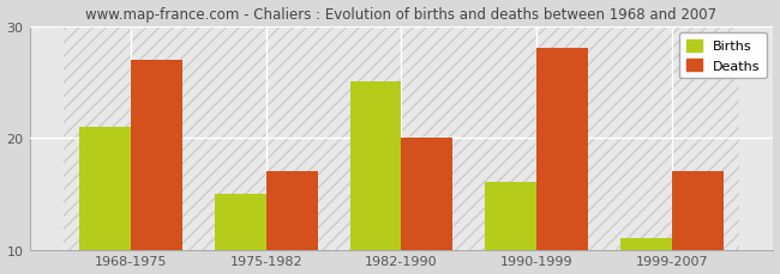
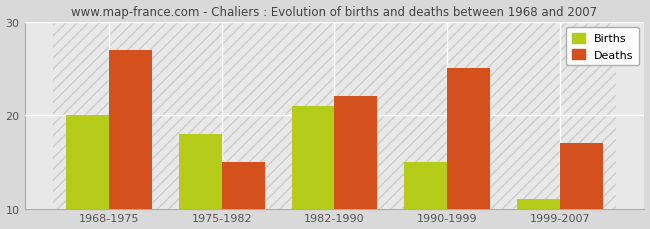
Births/1968-1975: 21 -> 20
Births/1975-1982: 15 -> 18
Deaths/1975-1982: 17 -> 15
Births/1982-1990: 25 -> 21
Deaths/1982-1990: 20 -> 22
Births/1990-1999: 16 -> 15
Deaths/1990-1999: 28 -> 25
